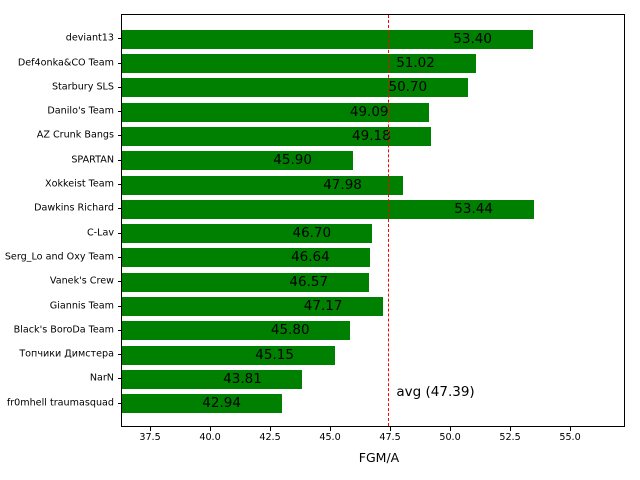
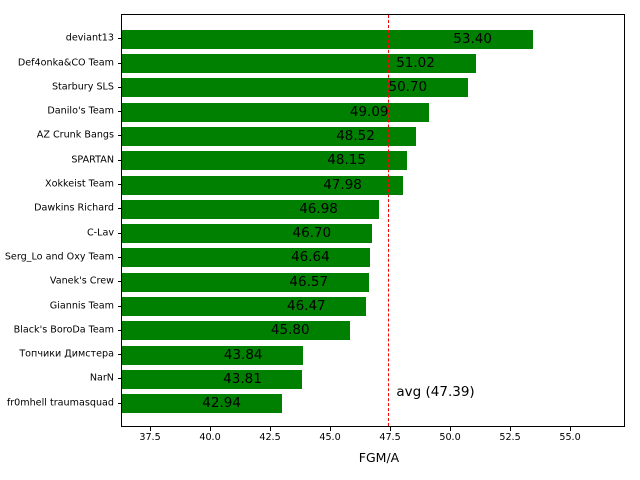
AZ Crunk Bangs: 49.18 -> 48.52
SPARTAN: 45.90 -> 48.15
Dawkins Richard: 53.44 -> 46.98
Giannis Team: 47.17 -> 46.47
Топчики Димстера: 45.15 -> 43.84
